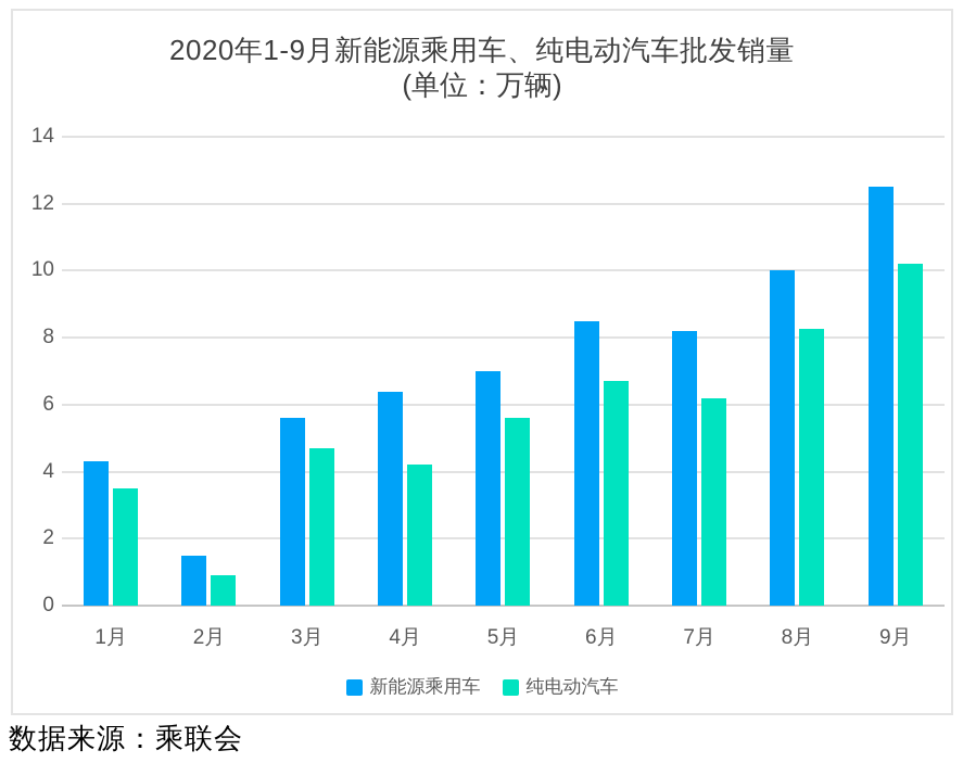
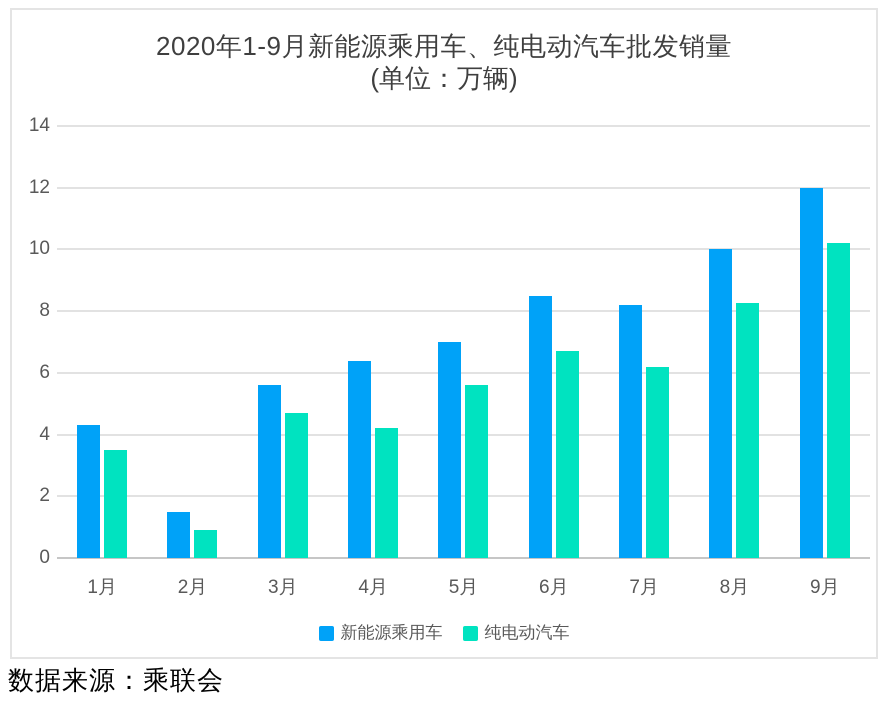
新能源乘用车/9月: 12.5 -> 12.0
